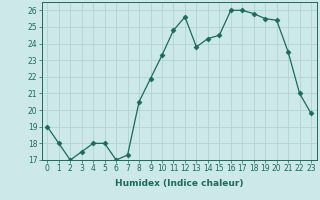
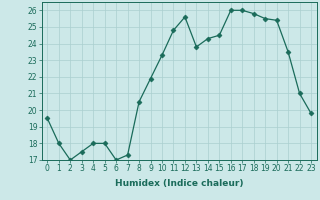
0: 19.0 -> 19.5
